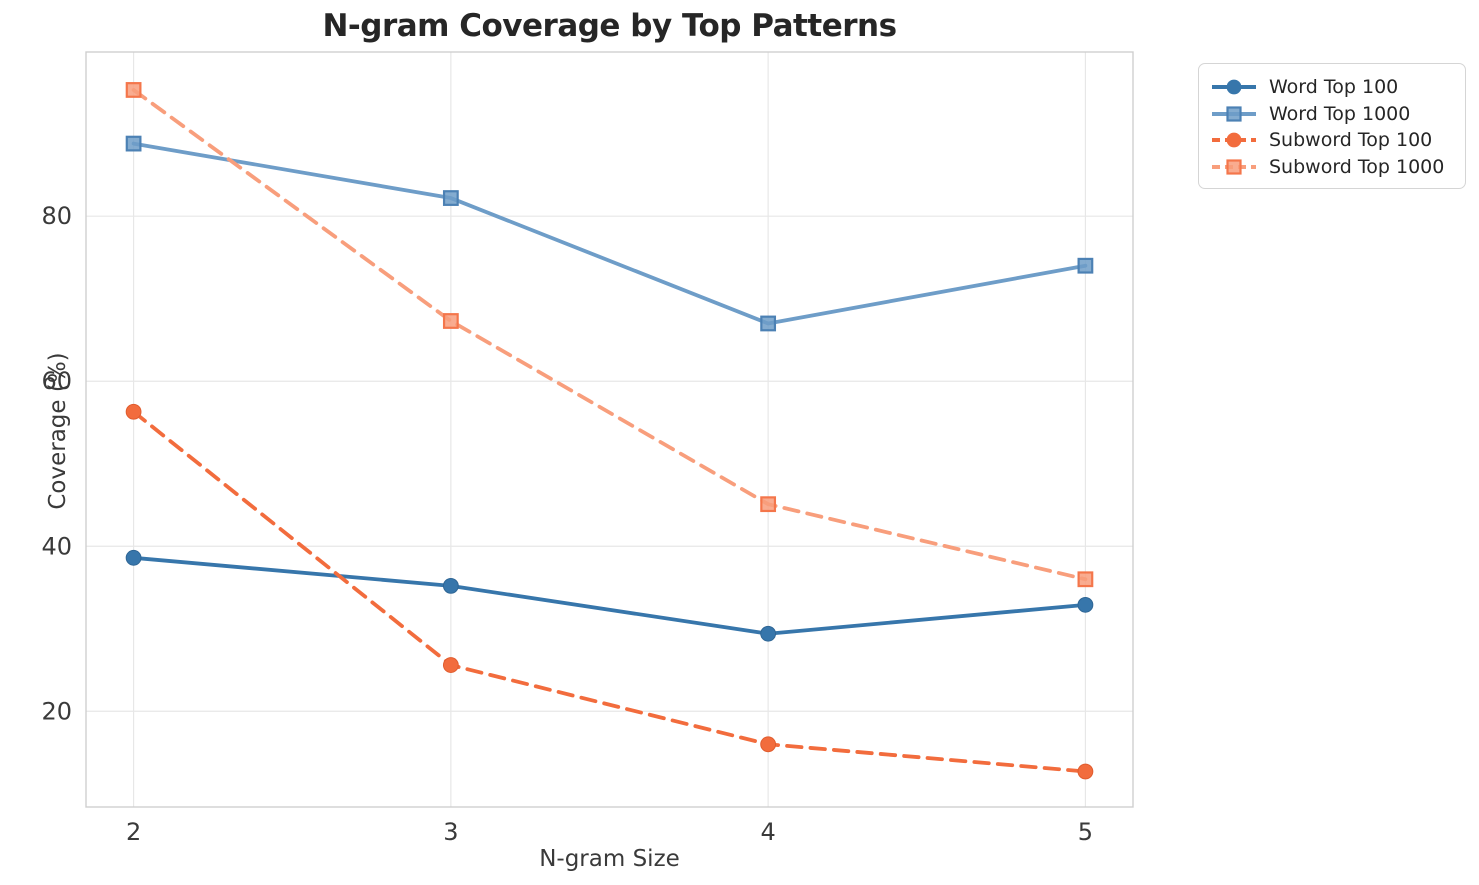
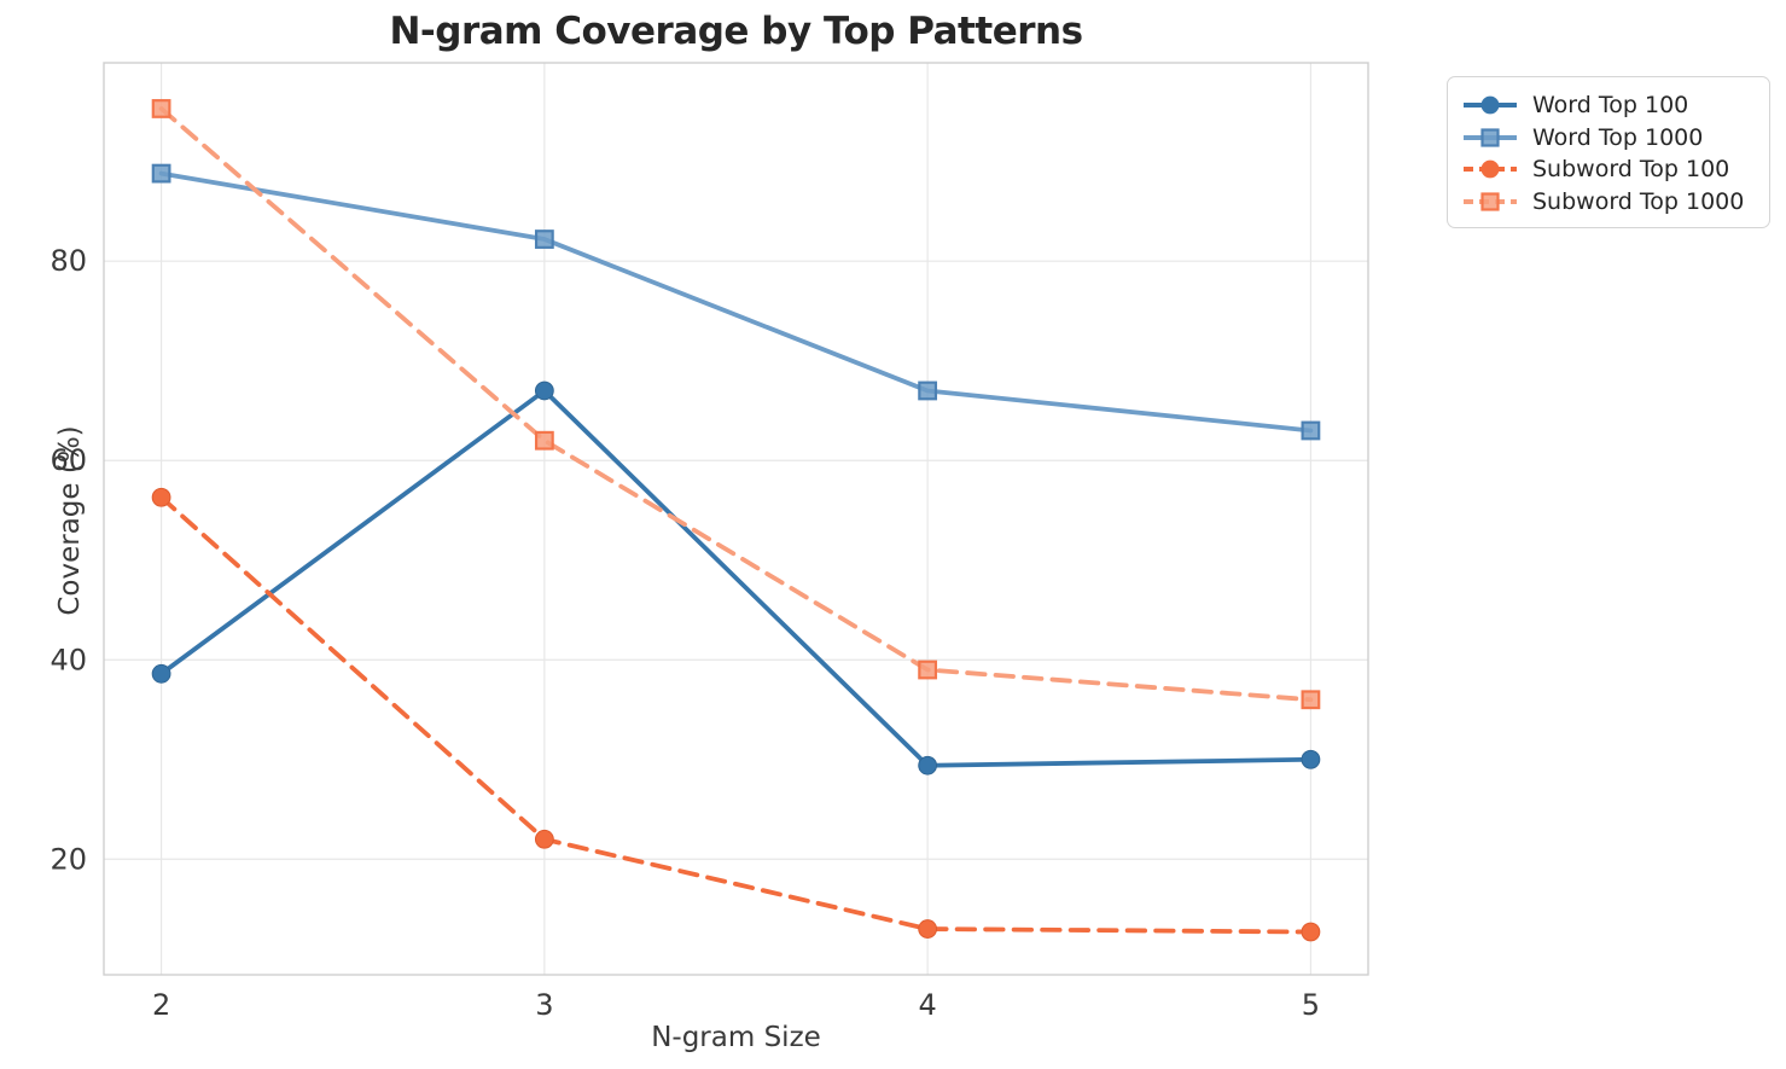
Word Top 100/3: 35 -> 67
Subword Top 100/3: 26 -> 22
Subword Top 1000/3: 67 -> 62
Subword Top 100/4: 16 -> 13
Subword Top 1000/4: 45 -> 39
Word Top 100/5: 33 -> 30
Word Top 1000/5: 74 -> 63
